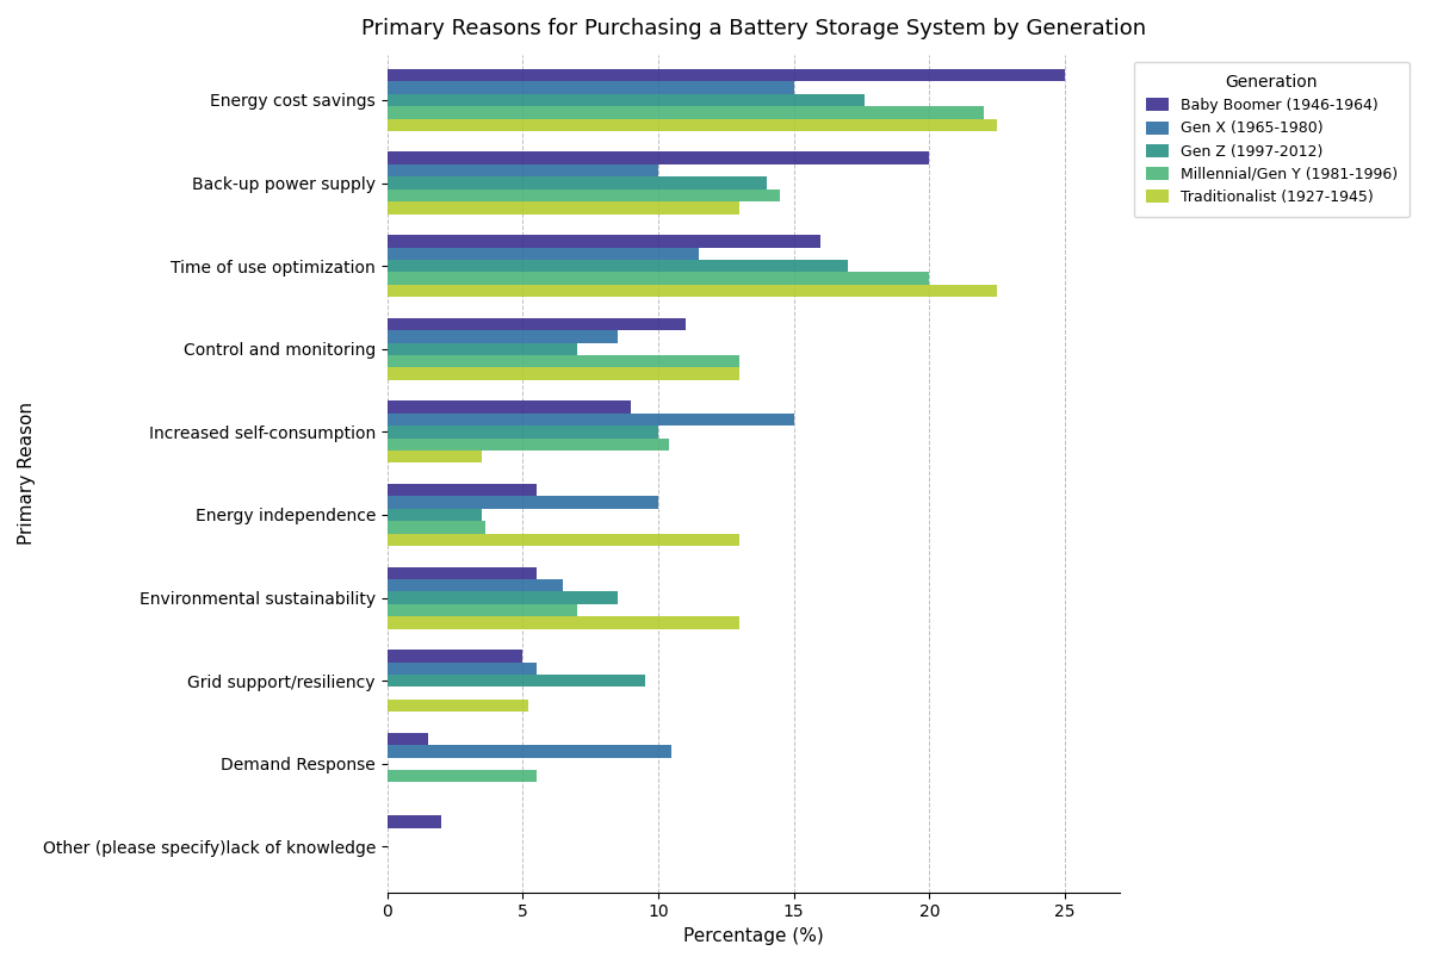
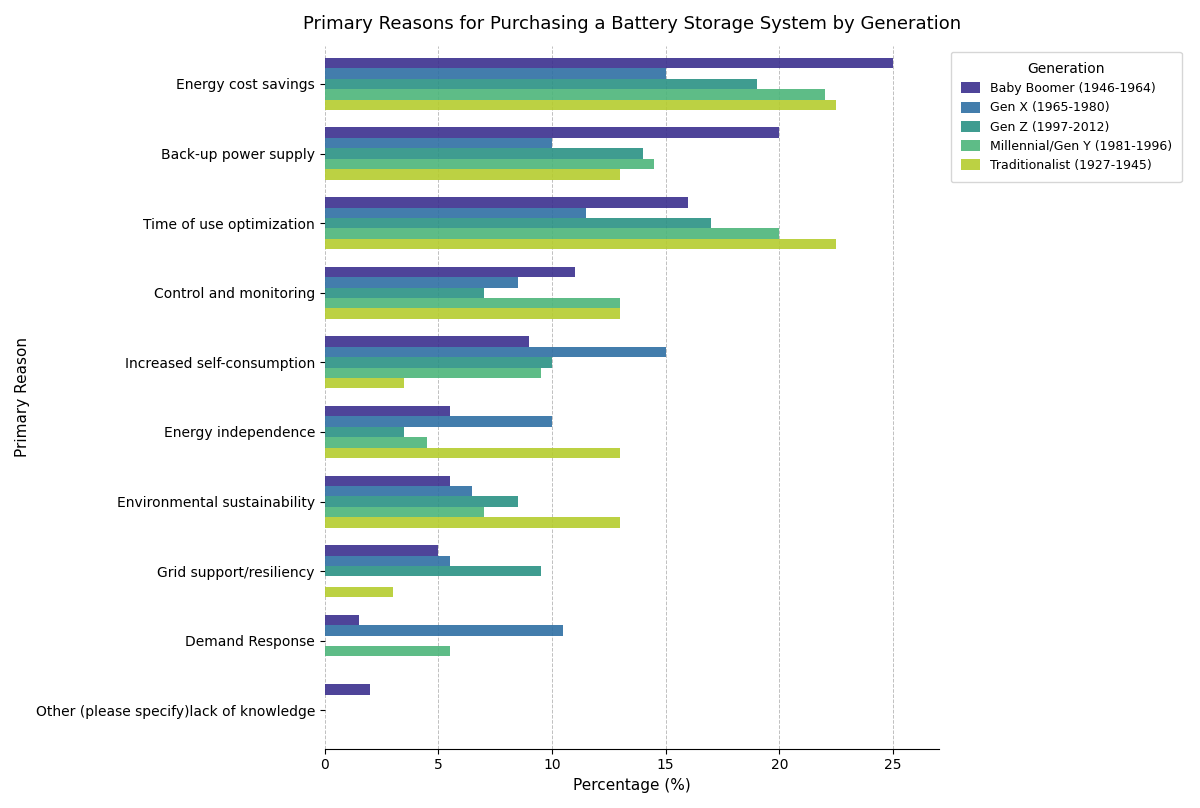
Gen Z (1997-2012)/Energy cost savings: 17.6 -> 19.0
Millennial/Gen Y (1981-1996)/Increased self-consumption: 10.4 -> 9.5
Millennial/Gen Y (1981-1996)/Energy independence: 3.6 -> 4.5
Traditionalist (1927-1945)/Grid support/resiliency: 5.2 -> 3.0
